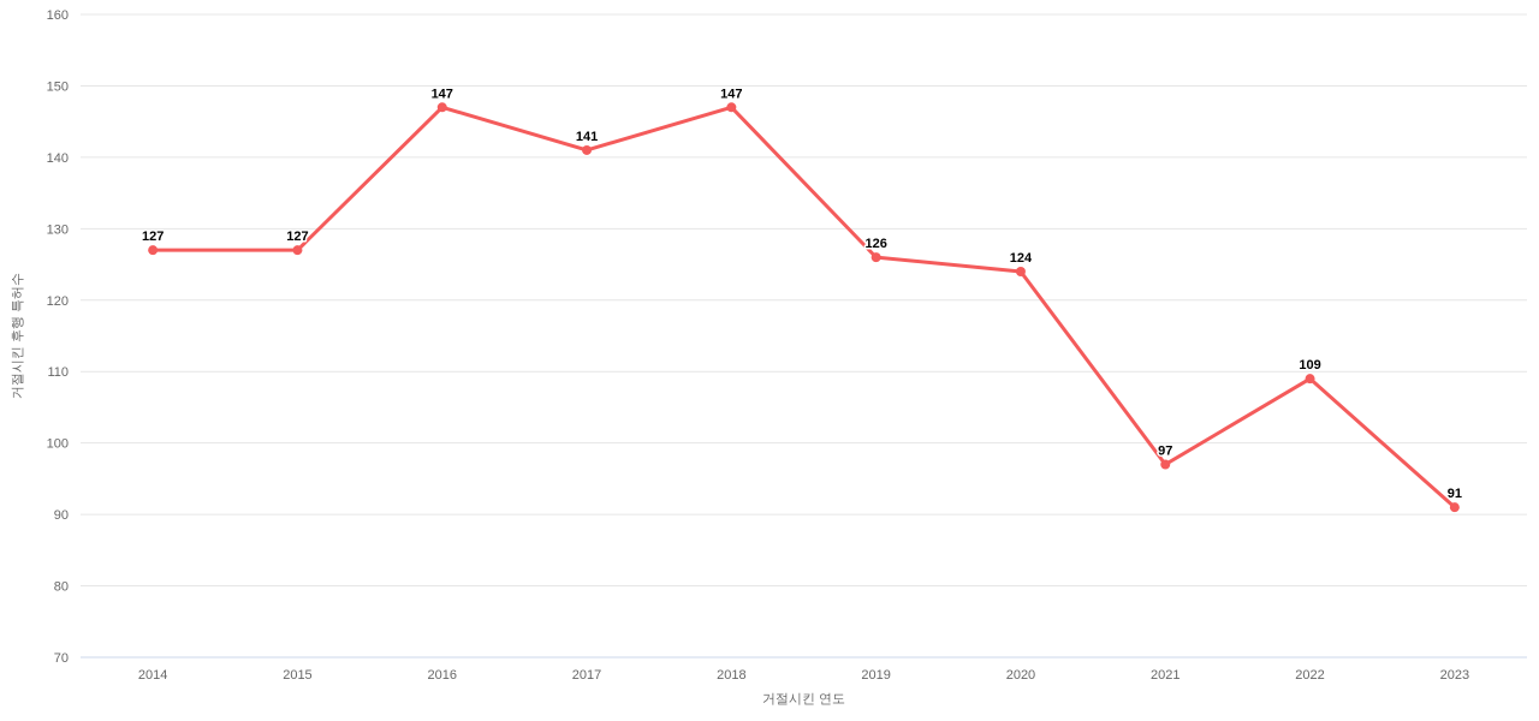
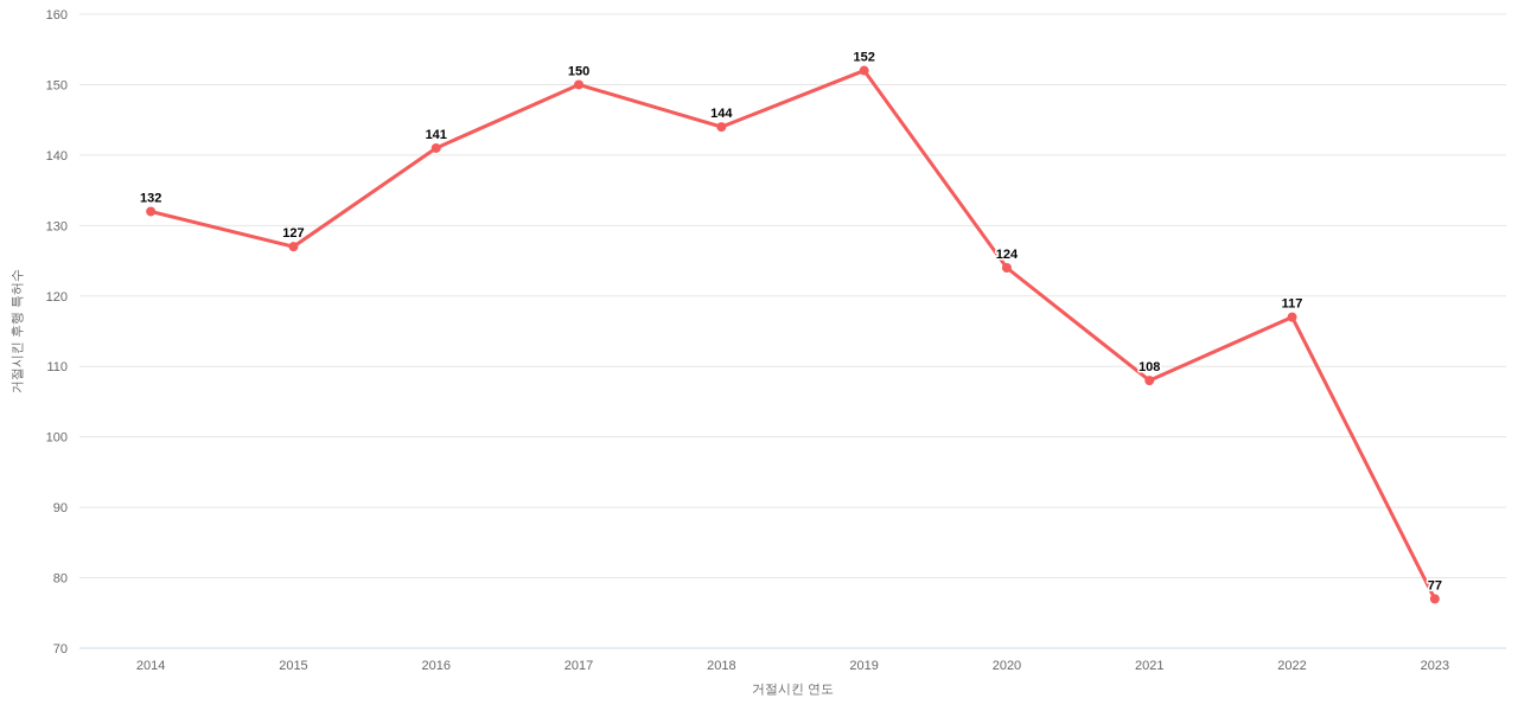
2014: 127 -> 132
2016: 147 -> 141
2017: 141 -> 150
2018: 147 -> 144
2019: 126 -> 152
2021: 97 -> 108
2022: 109 -> 117
2023: 91 -> 77
